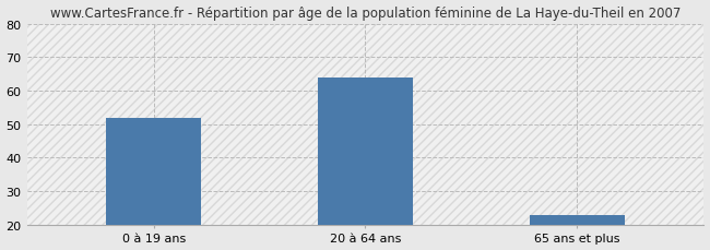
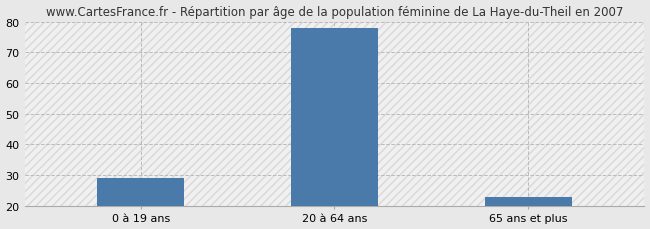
0 à 19 ans: 52 -> 29
20 à 64 ans: 64 -> 78
